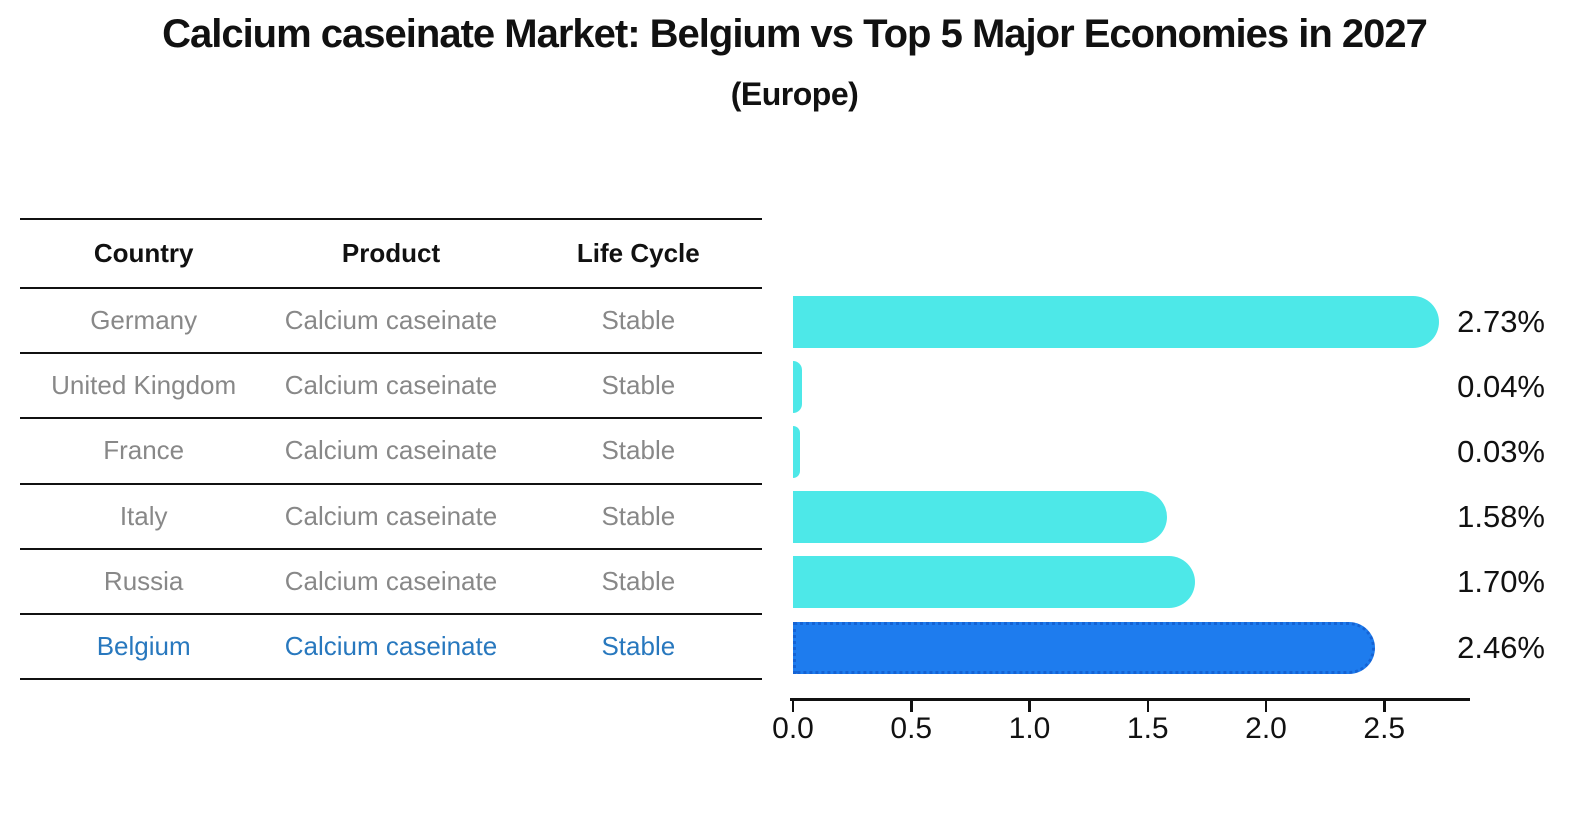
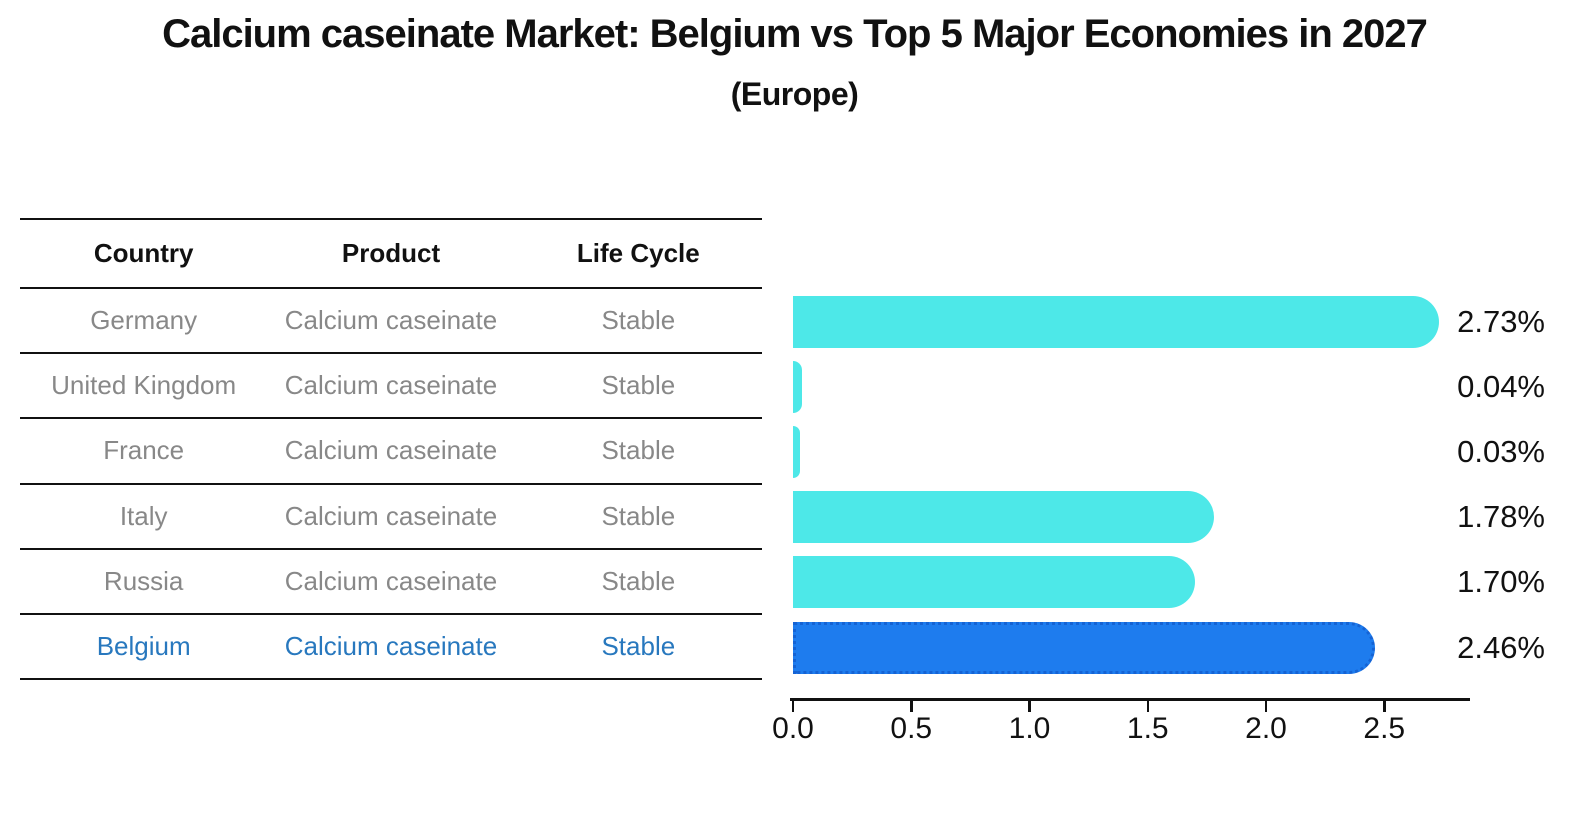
Italy: 1.58% -> 1.78%
